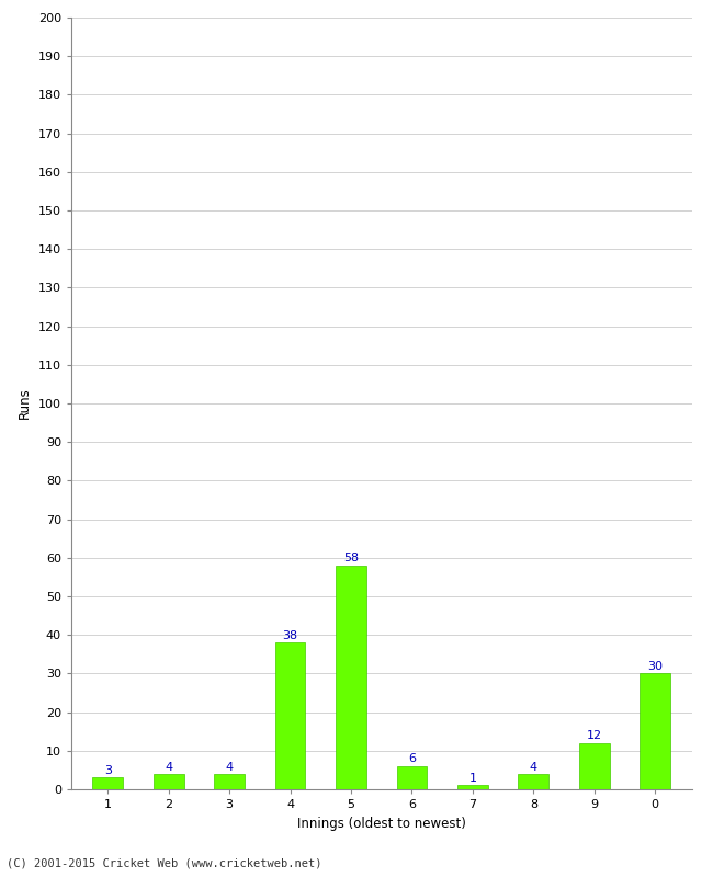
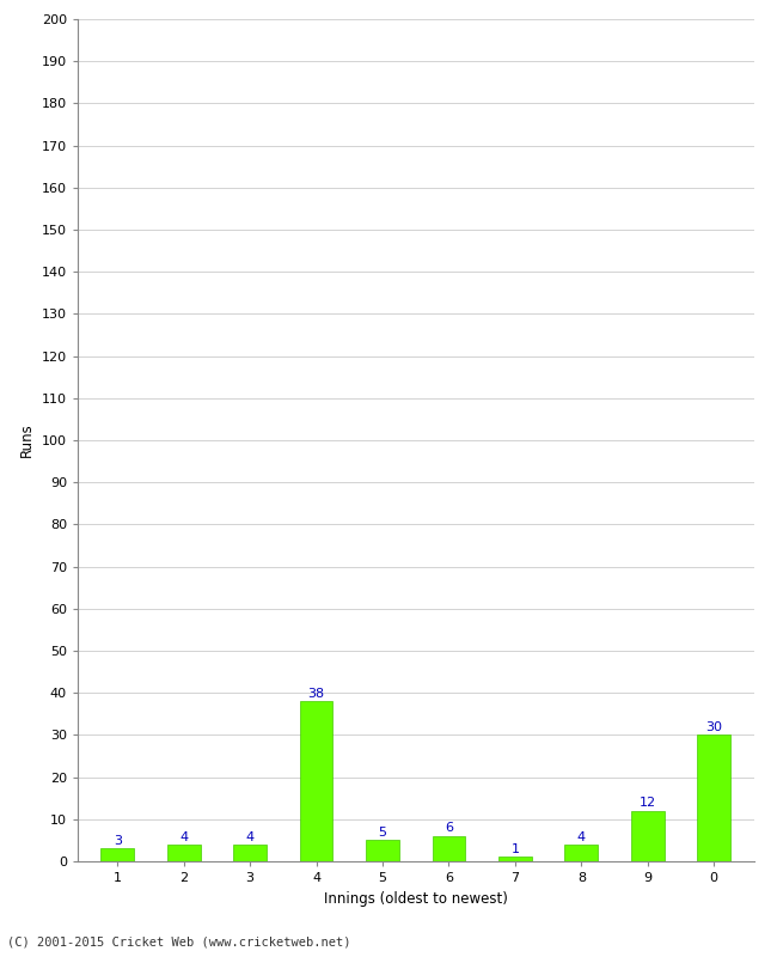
5: 58 -> 5
